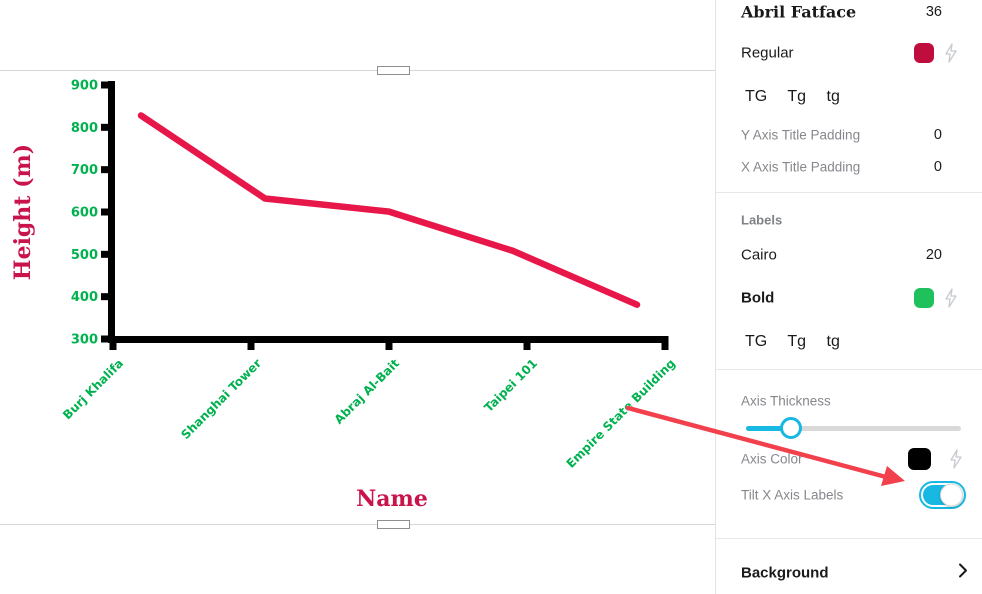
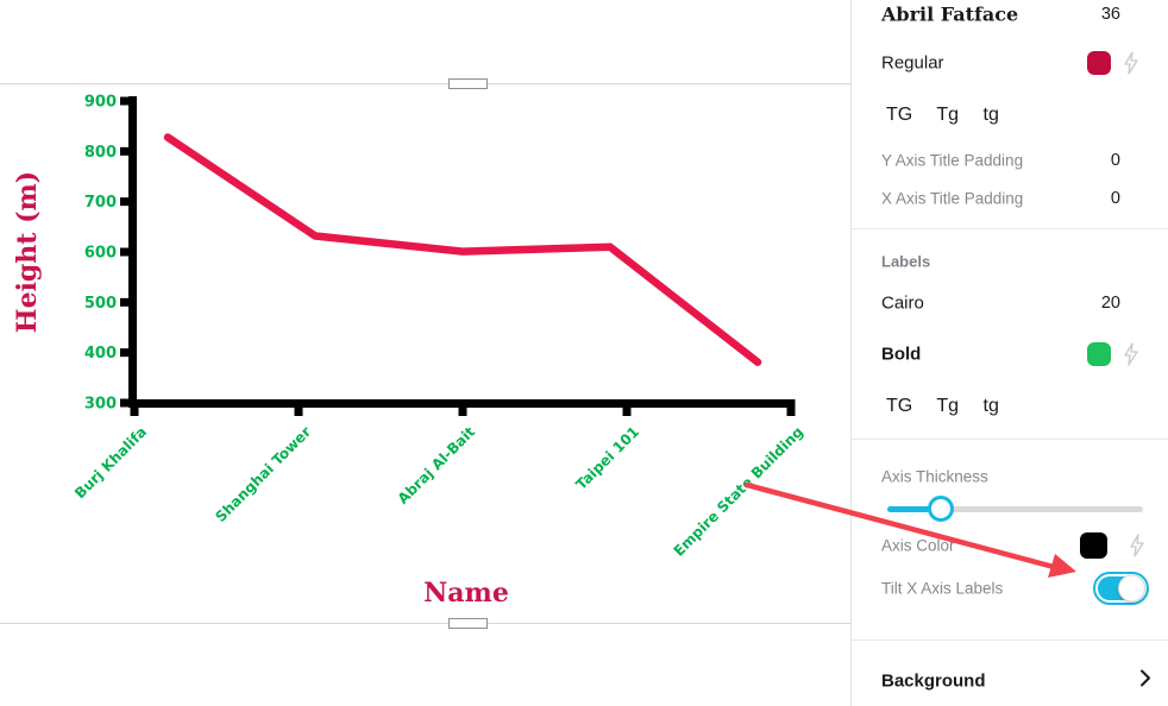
Taipei 101: 510 -> 610
